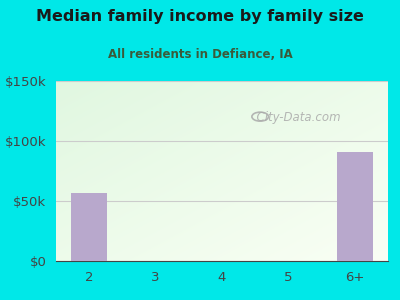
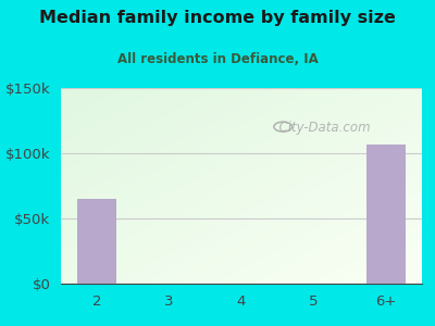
2: $57k -> $65k
6+: $91k -> $107k
